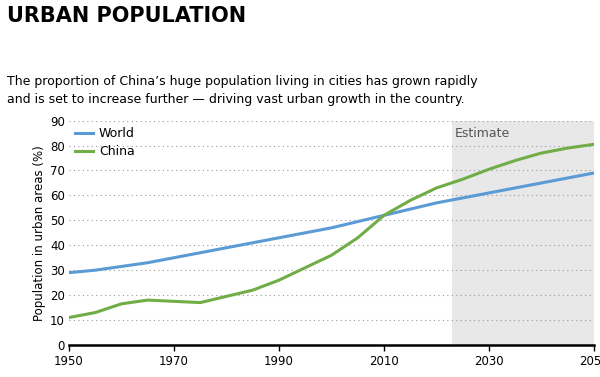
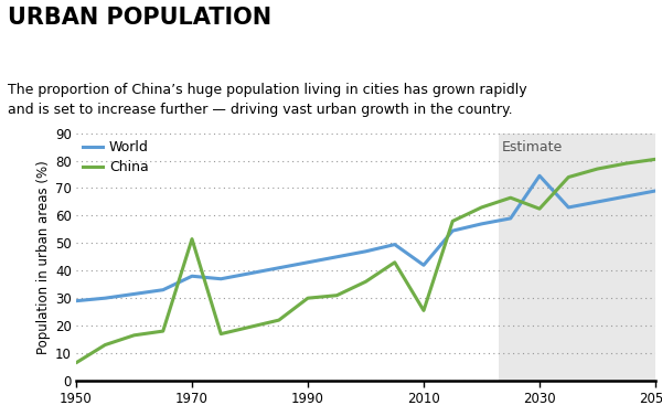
China/1950: 11.0 -> 6.5
World/1970: 35.0 -> 38.0
China/1970: 17.5 -> 51.5
China/1990: 26.0 -> 30.0
World/2010: 52.0 -> 42.0
China/2010: 52.0 -> 25.5
World/2030: 61.0 -> 74.5
China/2030: 70.5 -> 62.5
